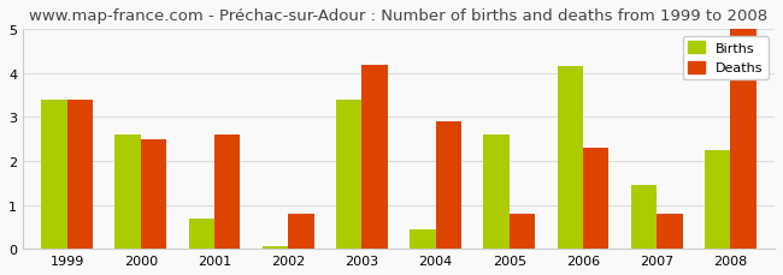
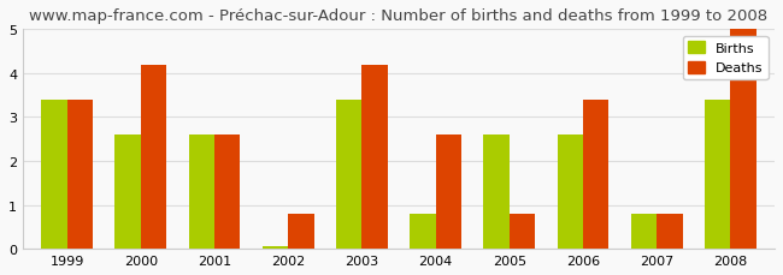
Deaths/2000: 2.5 -> 4.2
Births/2001: 0.70 -> 2.60
Births/2004: 0.45 -> 0.80
Deaths/2004: 2.9 -> 2.6
Births/2006: 4.15 -> 2.60
Deaths/2006: 2.3 -> 3.4
Births/2007: 1.45 -> 0.80
Births/2008: 2.25 -> 3.40
